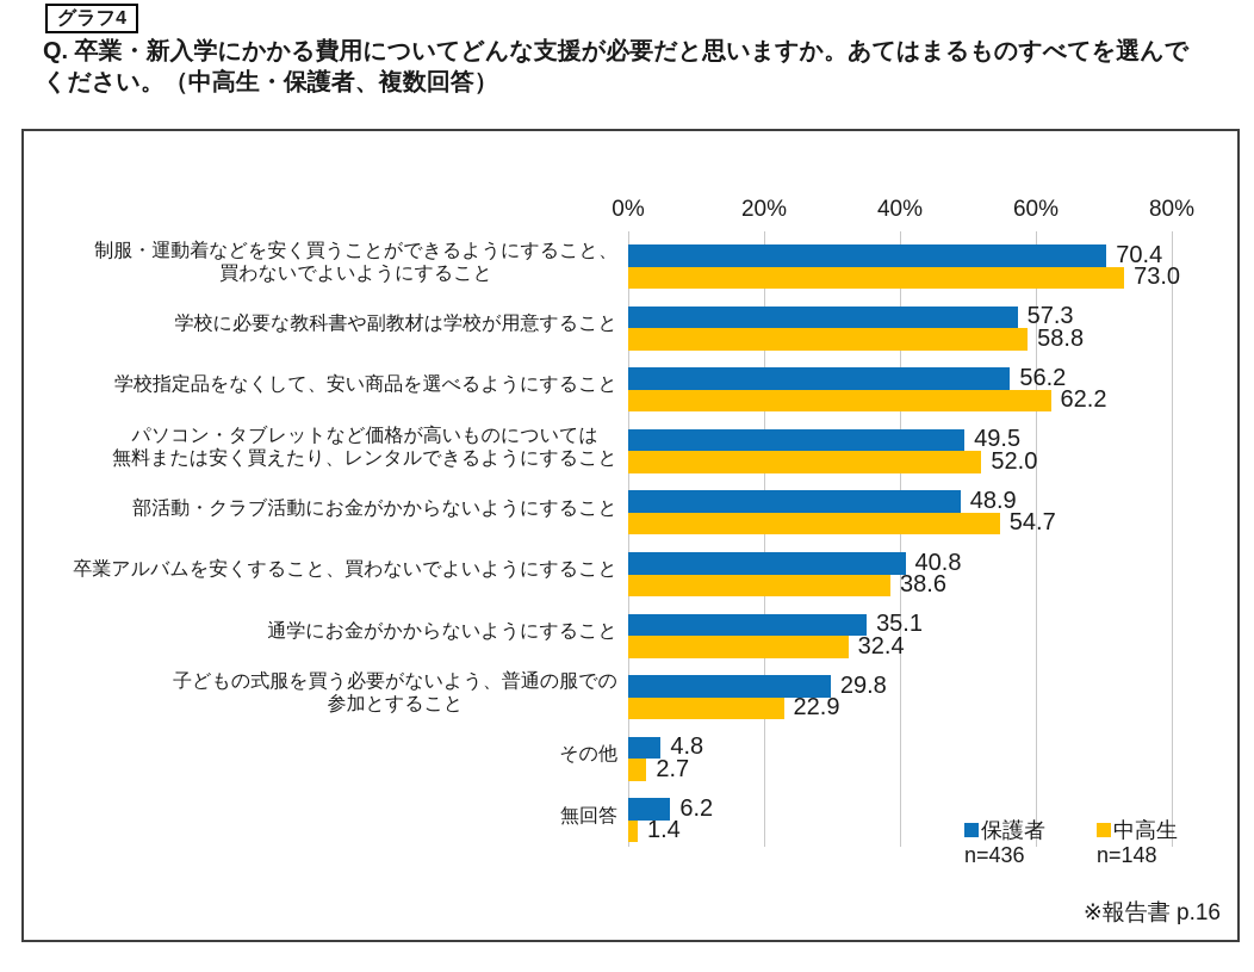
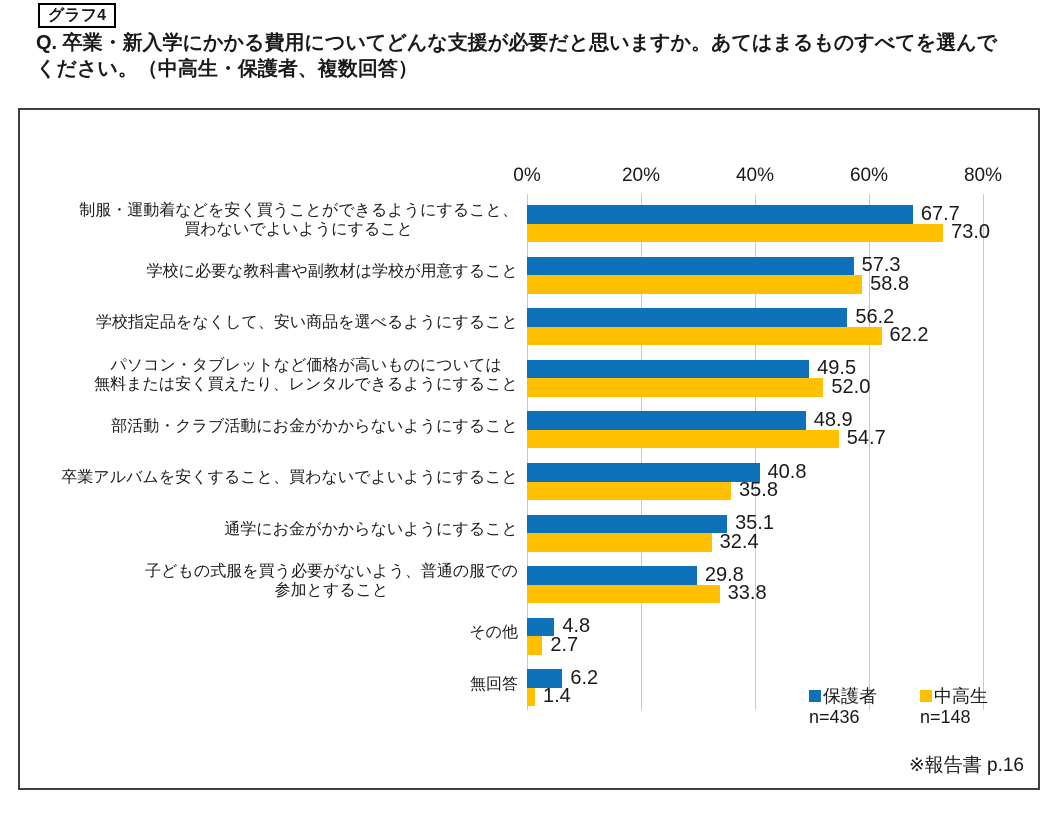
保護者/制服・運動着などを安く買うことができるようにすること、 買わないでよいようにすること: 70.4 -> 67.7
中高生/卒業アルバムを安くすること、買わないでよいようにすること: 38.6 -> 35.8
中高生/子どもの式服を買う必要がないよう、普通の服での 参加とすること: 22.9 -> 33.8
